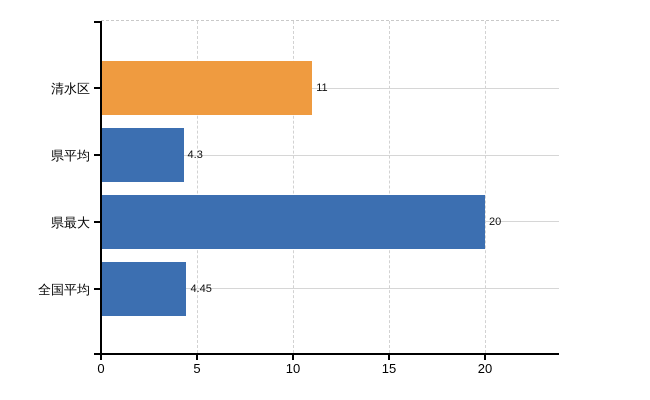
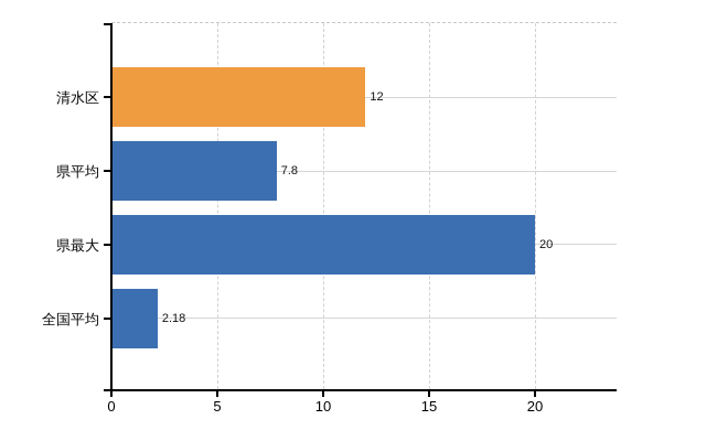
清水区: 11 -> 12
県平均: 4.3 -> 7.8
全国平均: 4.45 -> 2.18
